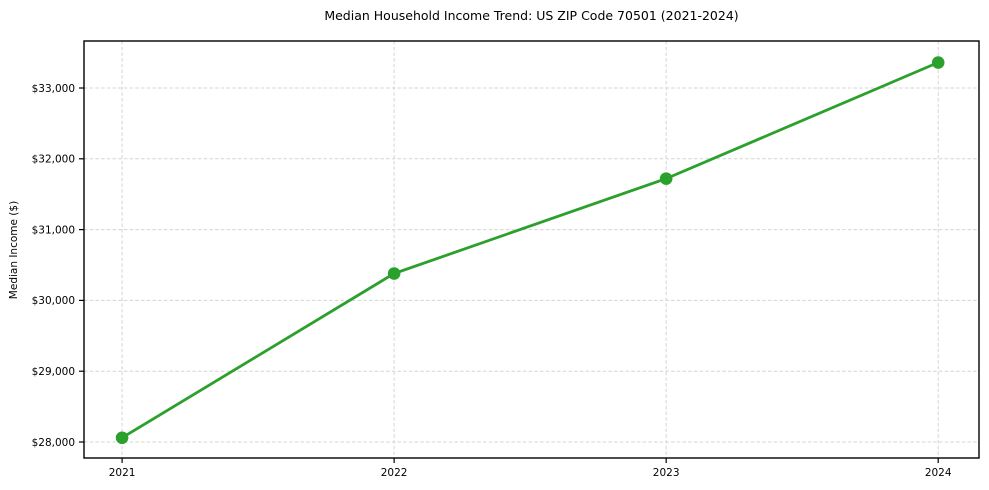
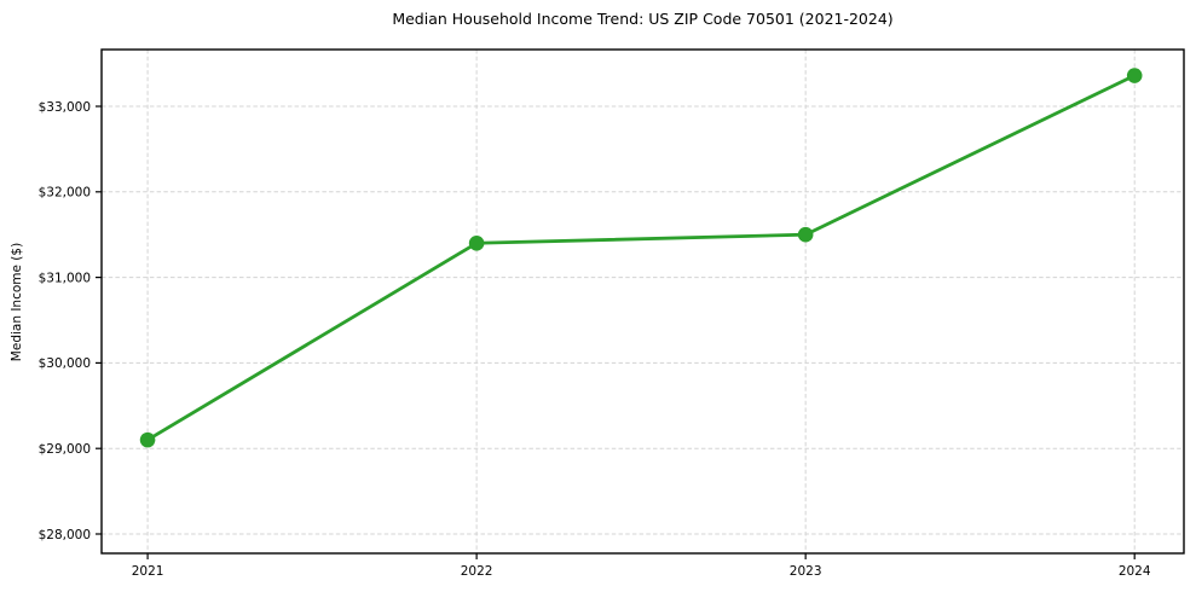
2021: $28100 -> $29100
2022: $30400 -> $31400
2023: $31700 -> $31500
